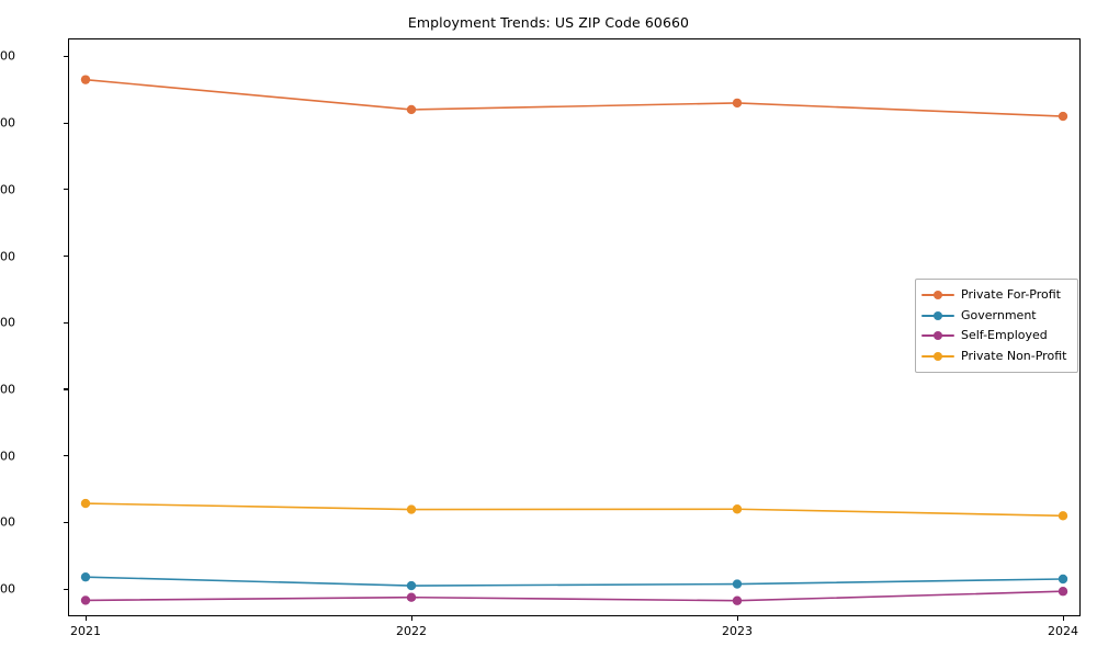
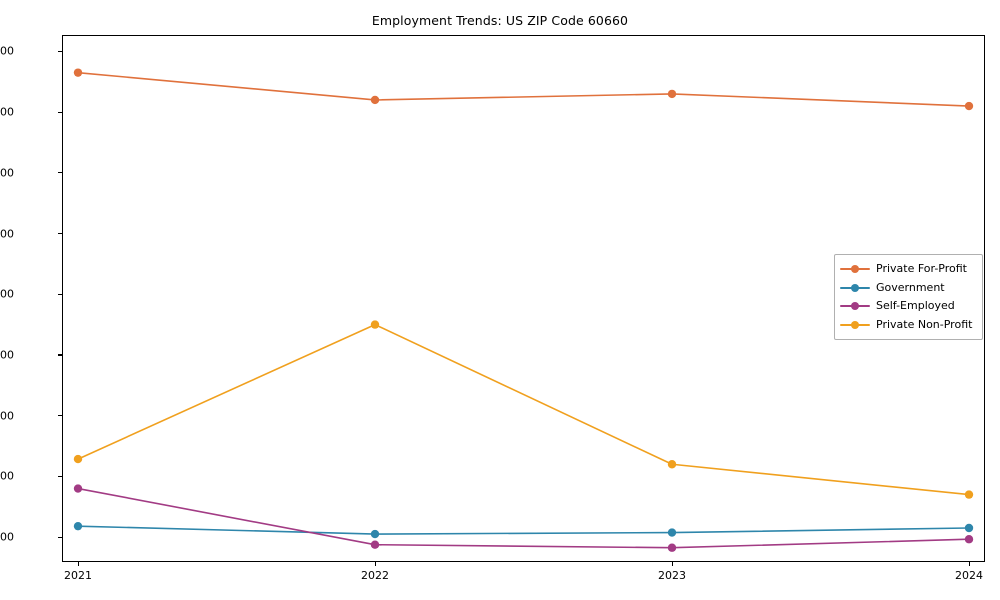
Self-Employed/2021: 1700 -> 3600
Private Non-Profit/2022: 4400 -> 9000
Private Non-Profit/2024: 4200 -> 3400
